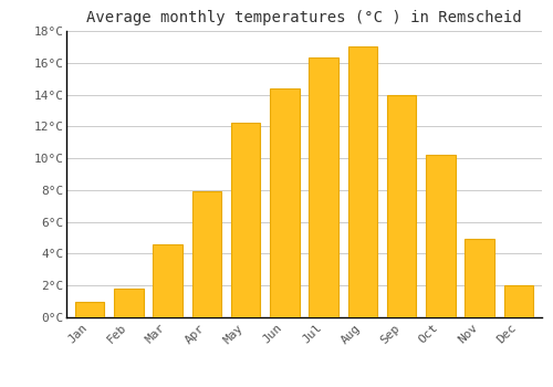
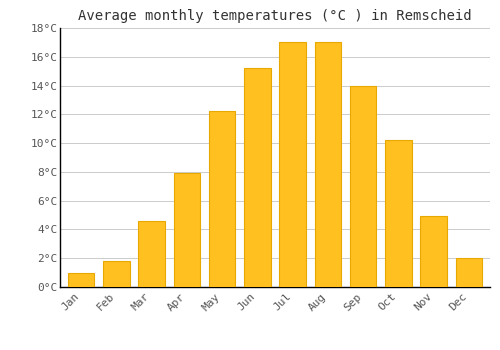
Jun: 14.4°C -> 15.2°C
Jul: 16.3°C -> 17.0°C
